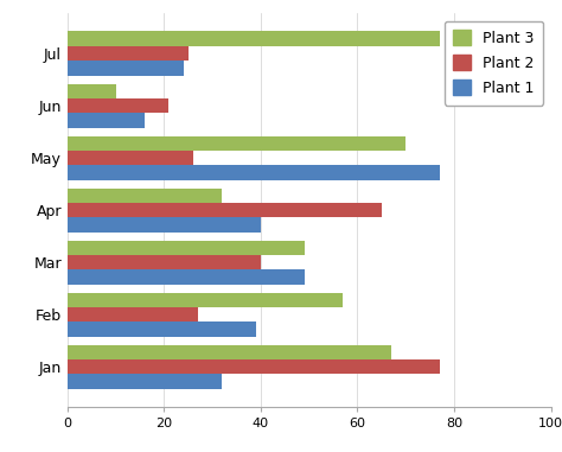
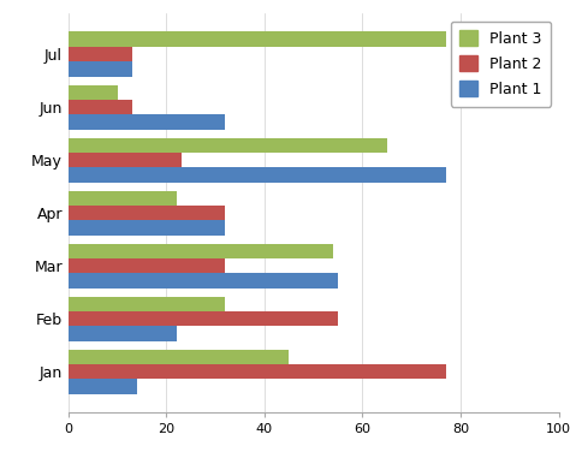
Plant 2/Jul: 25 -> 13
Plant 1/Jul: 24 -> 13
Plant 2/Jun: 21 -> 13
Plant 1/Jun: 16 -> 32
Plant 3/May: 70 -> 65
Plant 2/May: 26 -> 23
Plant 3/Apr: 32 -> 22
Plant 2/Apr: 65 -> 32
Plant 1/Apr: 40 -> 32
Plant 3/Mar: 49 -> 54
Plant 2/Mar: 40 -> 32
Plant 1/Mar: 49 -> 55
Plant 3/Feb: 57 -> 32
Plant 2/Feb: 27 -> 55
Plant 1/Feb: 39 -> 22
Plant 3/Jan: 67 -> 45
Plant 1/Jan: 32 -> 14
